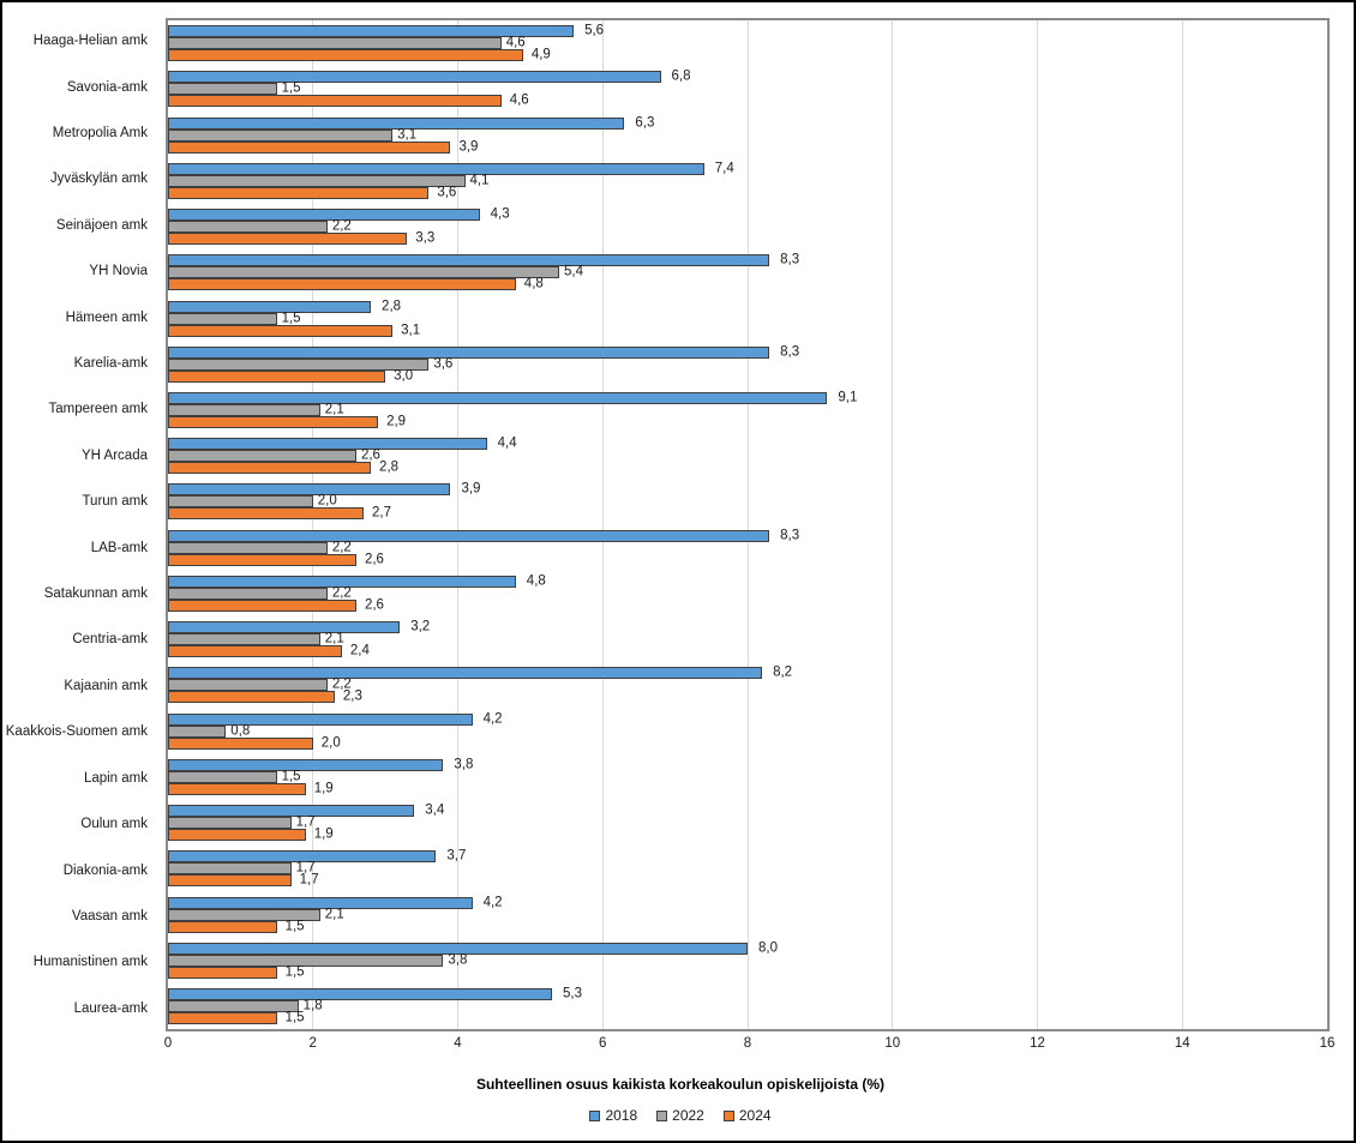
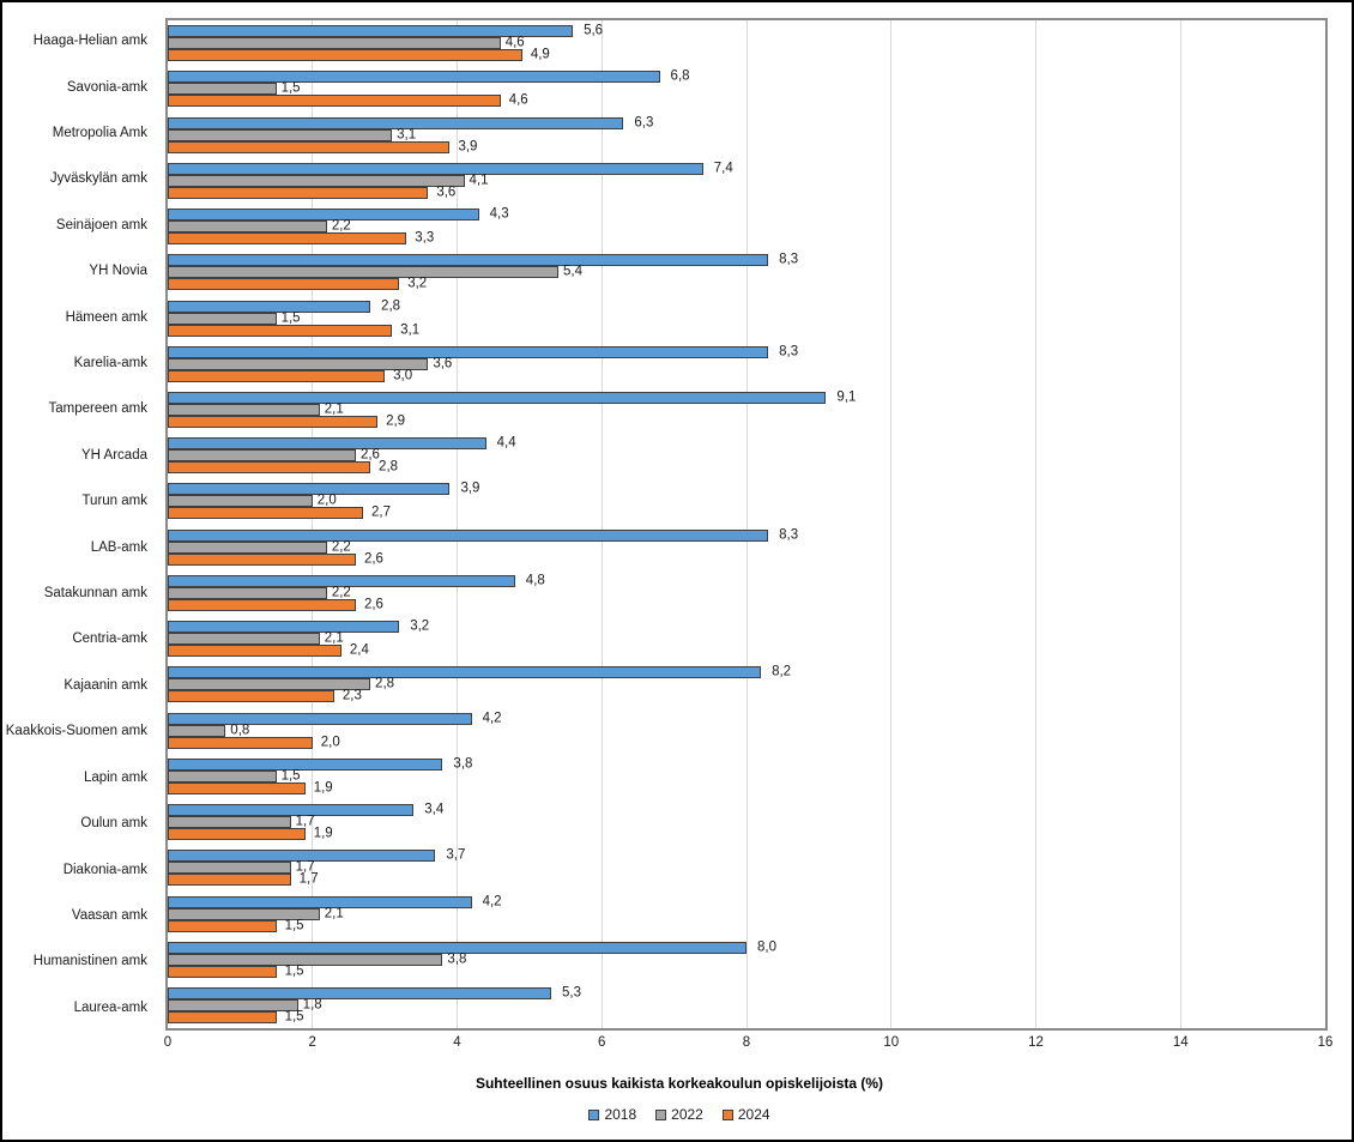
2024/YH Novia: 4,8 -> 3,2
2022/Kajaanin amk: 2,2 -> 2,8
